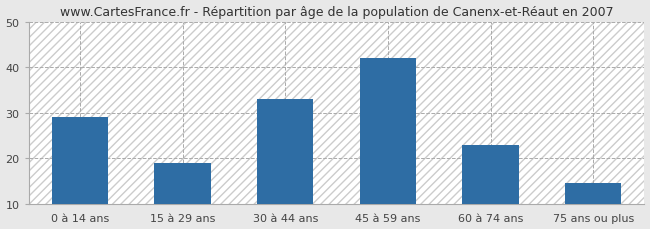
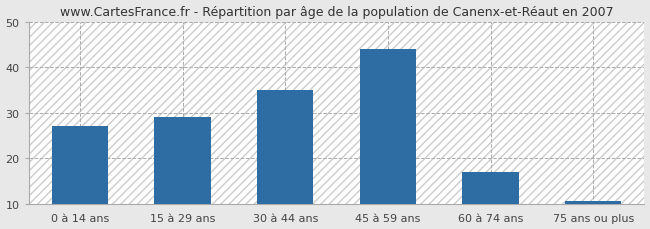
0 à 14 ans: 29.0 -> 27.0
15 à 29 ans: 19.0 -> 29.0
30 à 44 ans: 33.0 -> 35.0
45 à 59 ans: 42.0 -> 44.0
60 à 74 ans: 23.0 -> 17.0
75 ans ou plus: 14.5 -> 10.5
